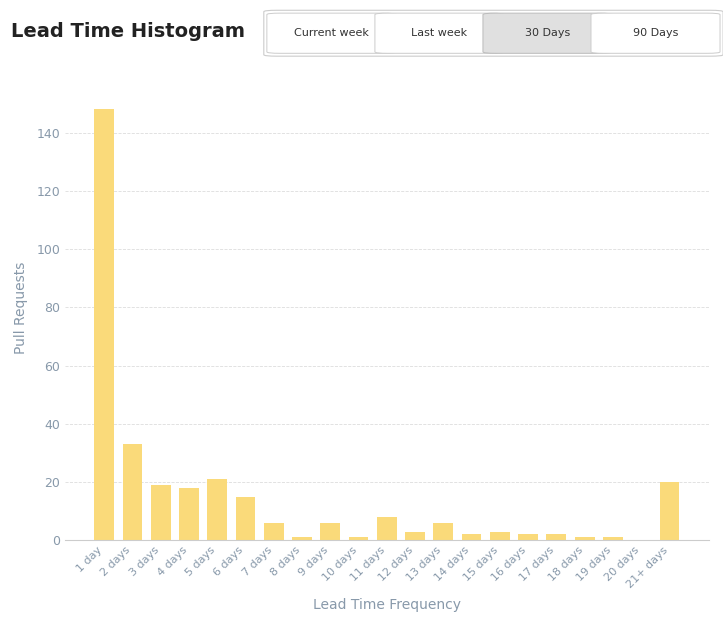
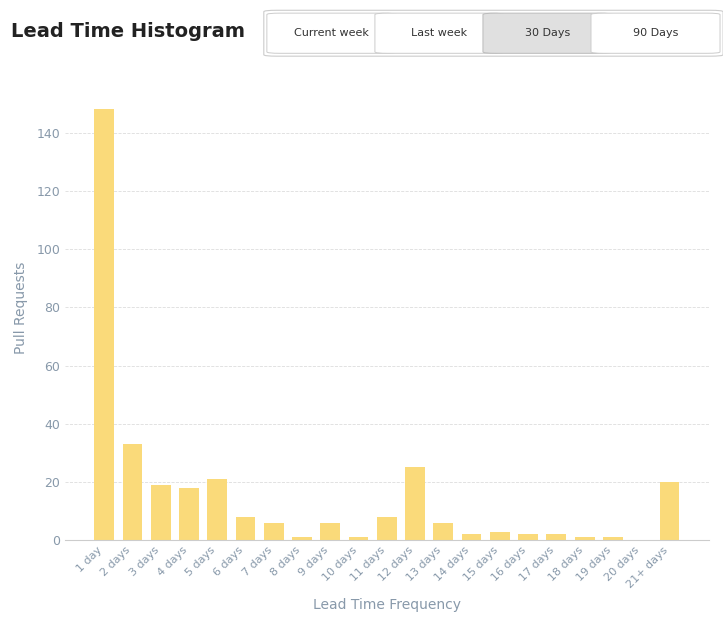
6 days: 15 -> 8
12 days: 3 -> 25
